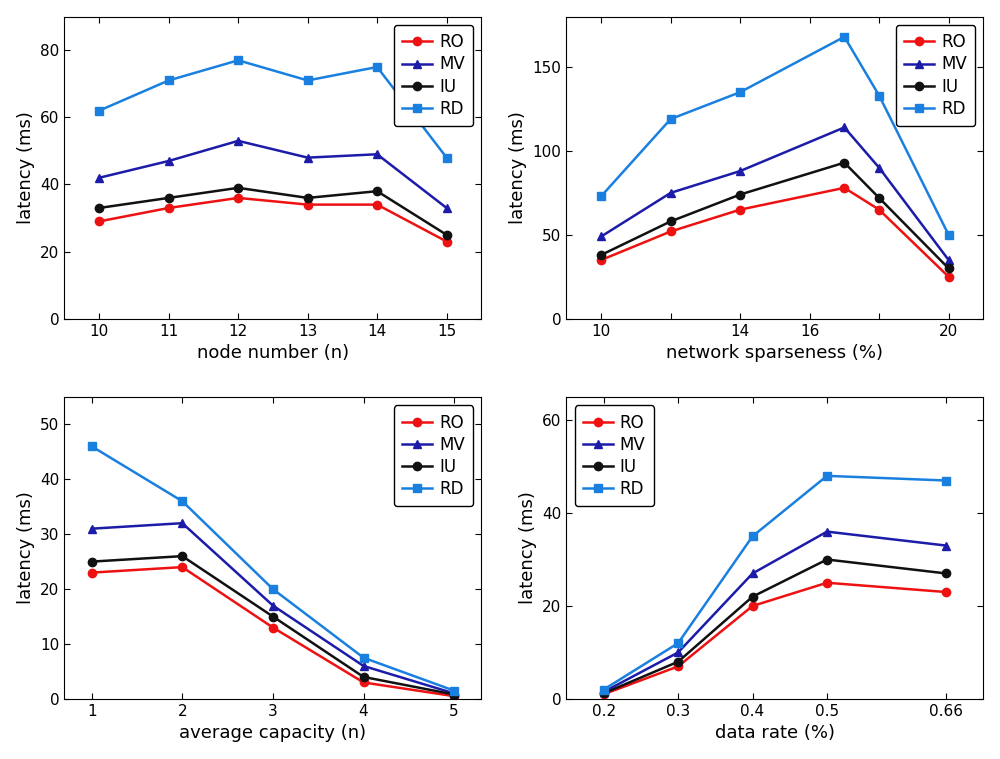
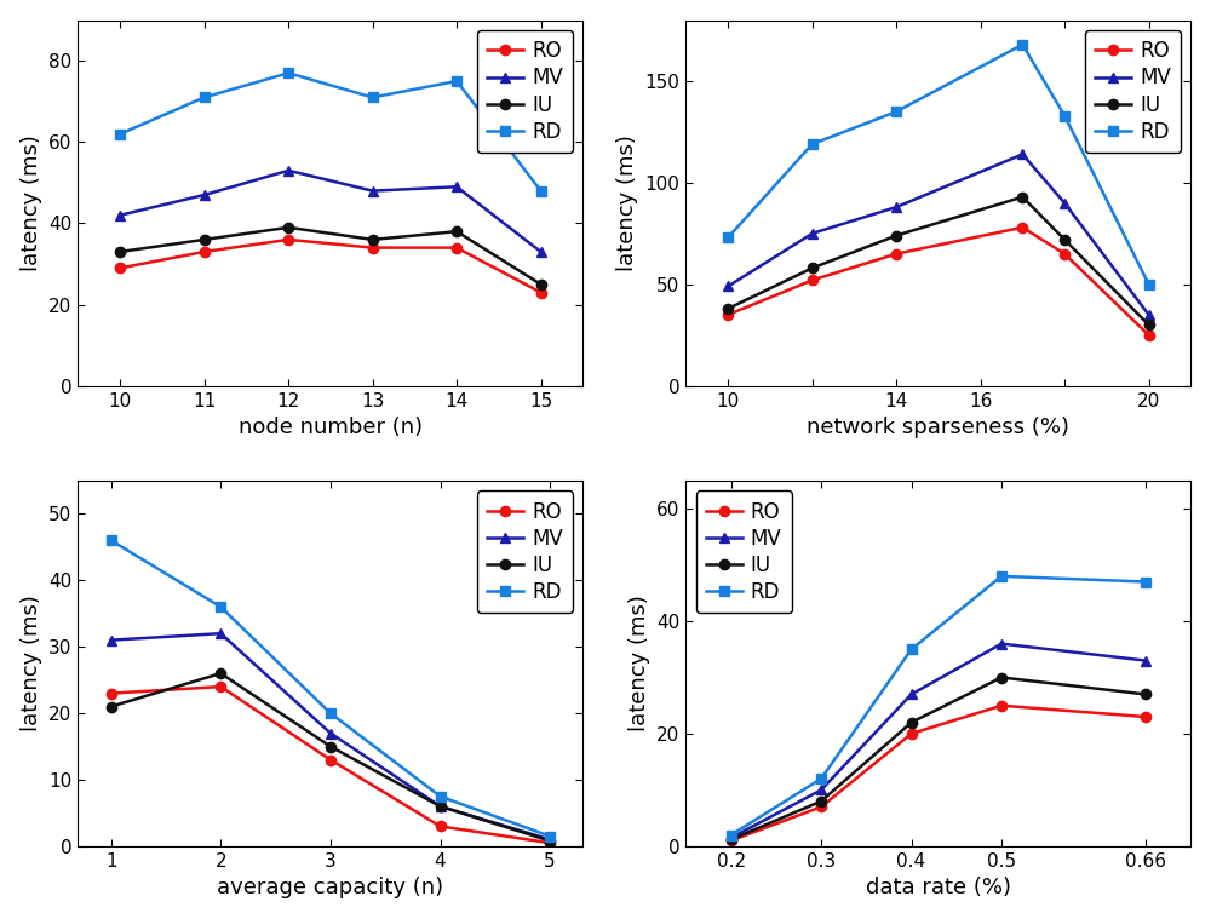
IU/1: 25.0 -> 21.0
IU/4: 4.0 -> 6.0
